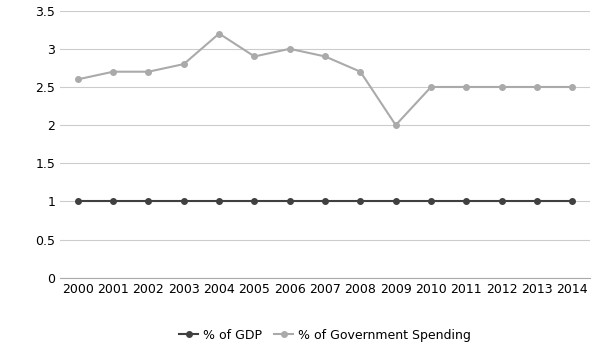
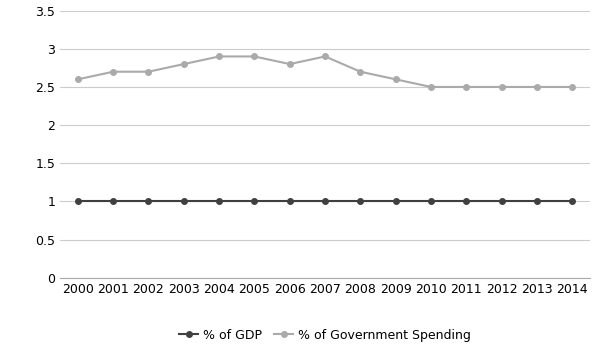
% of Government Spending/2004: 3.2 -> 2.9
% of Government Spending/2006: 3.0 -> 2.8
% of Government Spending/2009: 2.0 -> 2.6
